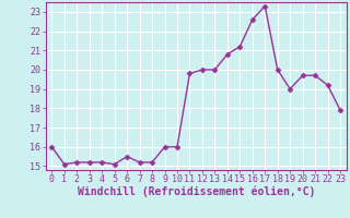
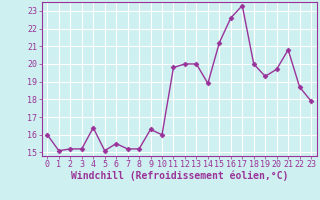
4: 15.2 -> 16.4
9: 16.0 -> 16.3
14: 20.8 -> 18.9
19: 19.0 -> 19.3
21: 19.7 -> 20.8
22: 19.2 -> 18.7
